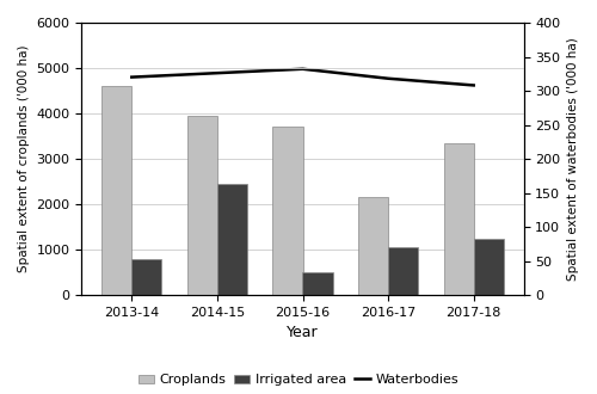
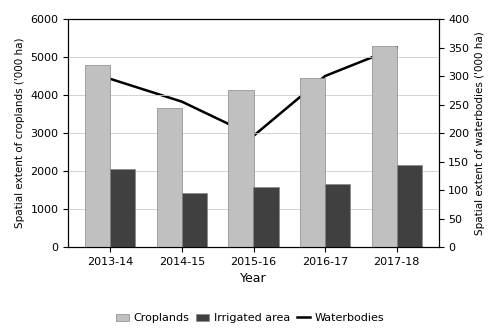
Croplands/2013-14: 4600 -> 4780
Waterbodies/2013-14: 320 -> 295
Irrigated area/2013-14: 800 -> 2050
Croplands/2014-15: 3950 -> 3650
Waterbodies/2014-15: 326 -> 255
Irrigated area/2014-15: 2450 -> 1420
Croplands/2015-16: 3700 -> 4120
Waterbodies/2015-16: 332 -> 195
Irrigated area/2015-16: 500 -> 1570
Croplands/2016-17: 2150 -> 4450
Waterbodies/2016-17: 318 -> 300
Irrigated area/2016-17: 1050 -> 1650
Croplands/2017-18: 3350 -> 5300
Waterbodies/2017-18: 308 -> 350
Irrigated area/2017-18: 1250 -> 2170
